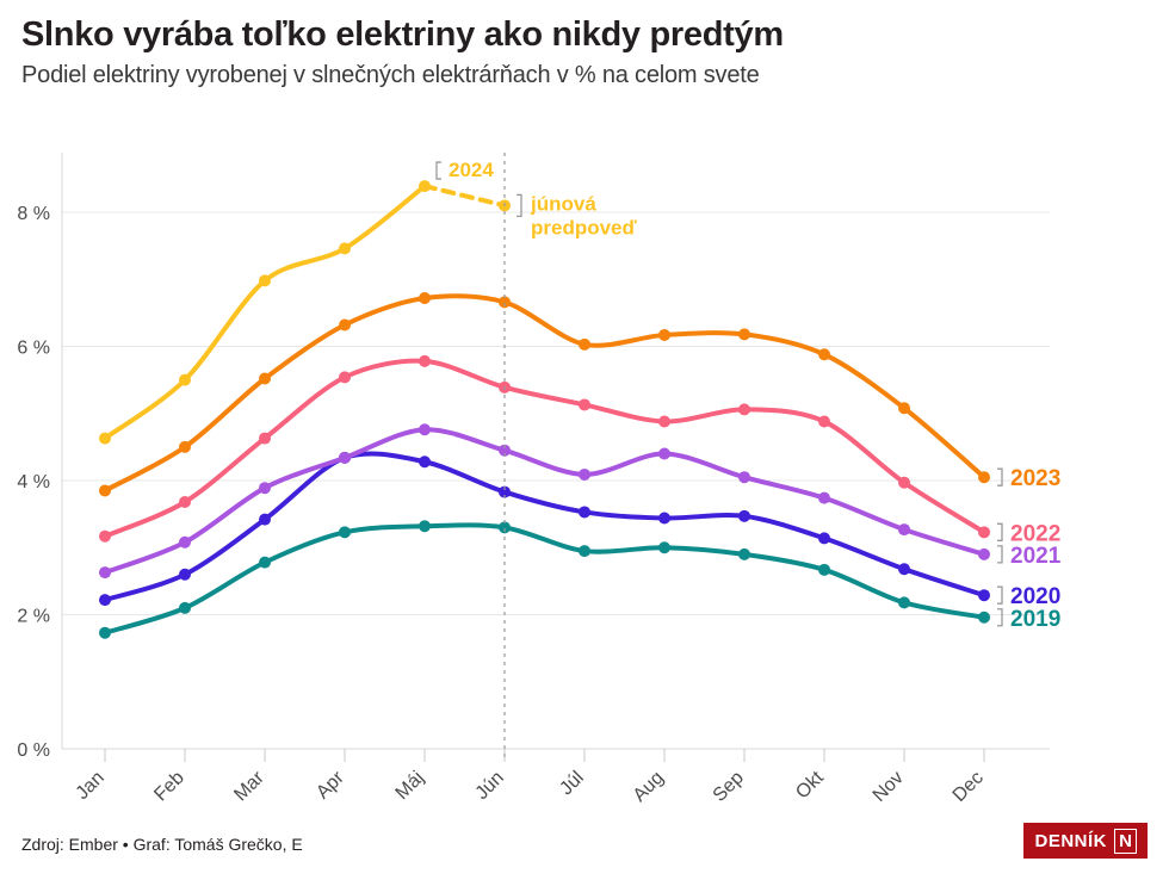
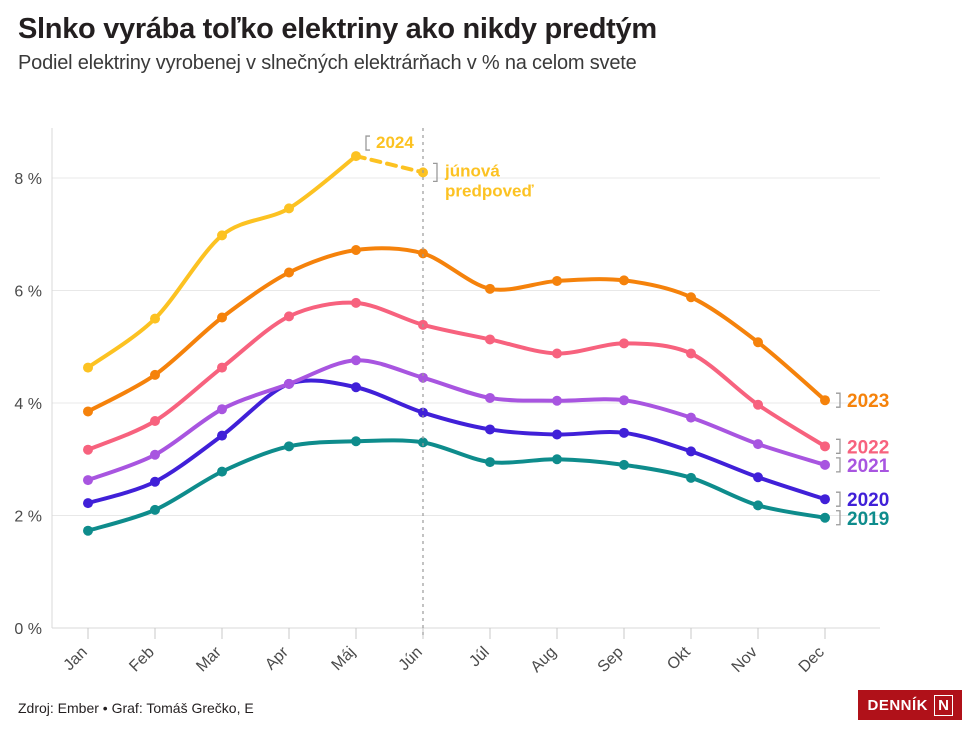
2021/Aug: 4.4% -> 4.0%
